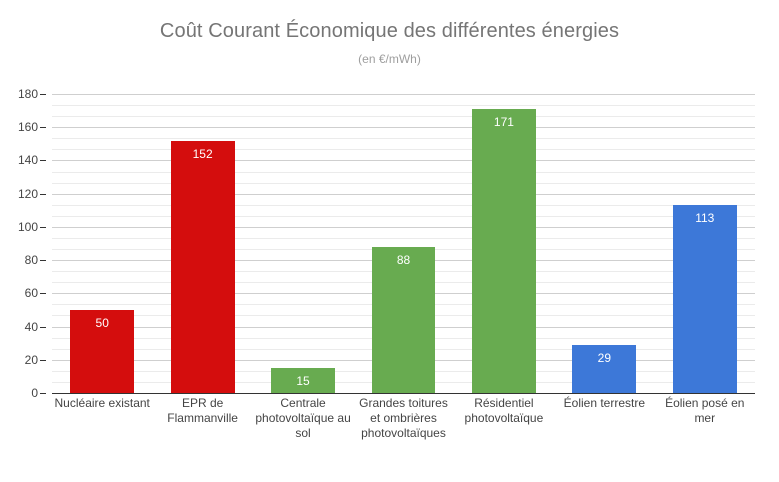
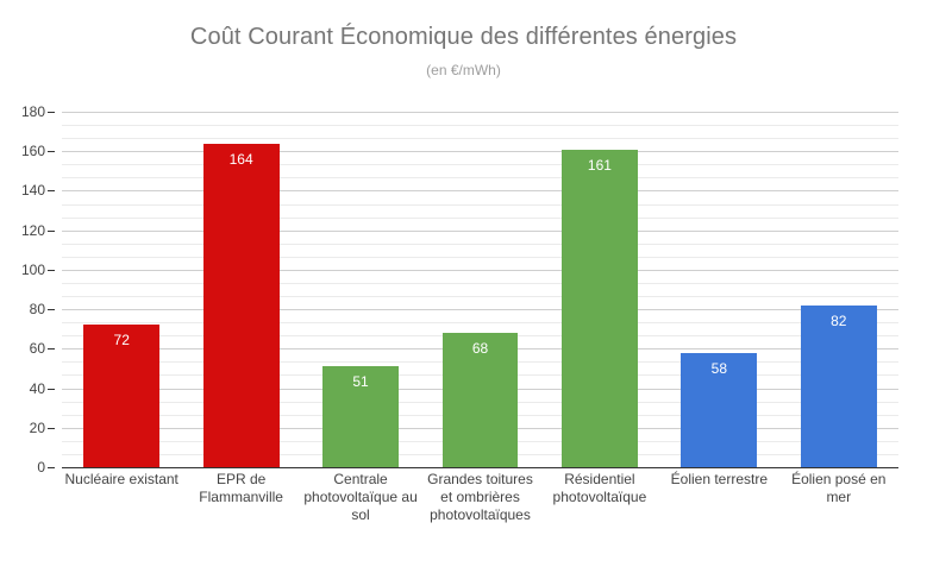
Nucléaire existant: 50 -> 72
EPR de Flammanville: 152 -> 164
Centrale photovoltaïque au sol: 15 -> 51
Grandes toitures et ombrières photovoltaïques: 88 -> 68
Résidentiel photovoltaïque: 171 -> 161
Éolien terrestre: 29 -> 58
Éolien posé en mer: 113 -> 82
